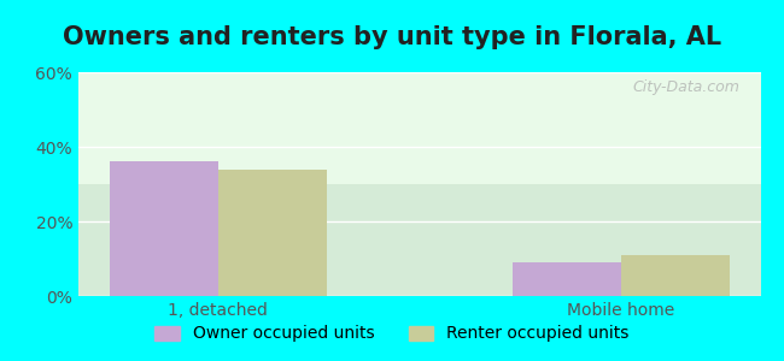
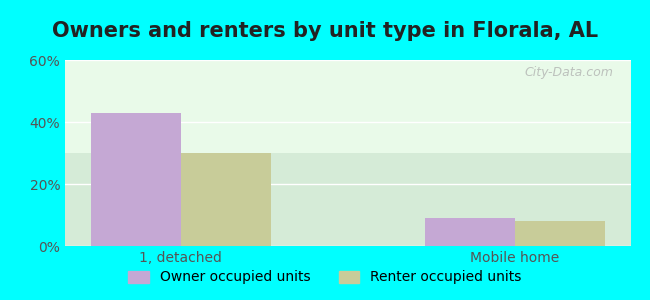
Owner occupied units/1, detached: 36% -> 43%
Renter occupied units/1, detached: 34% -> 30%
Renter occupied units/Mobile home: 11% -> 8%
